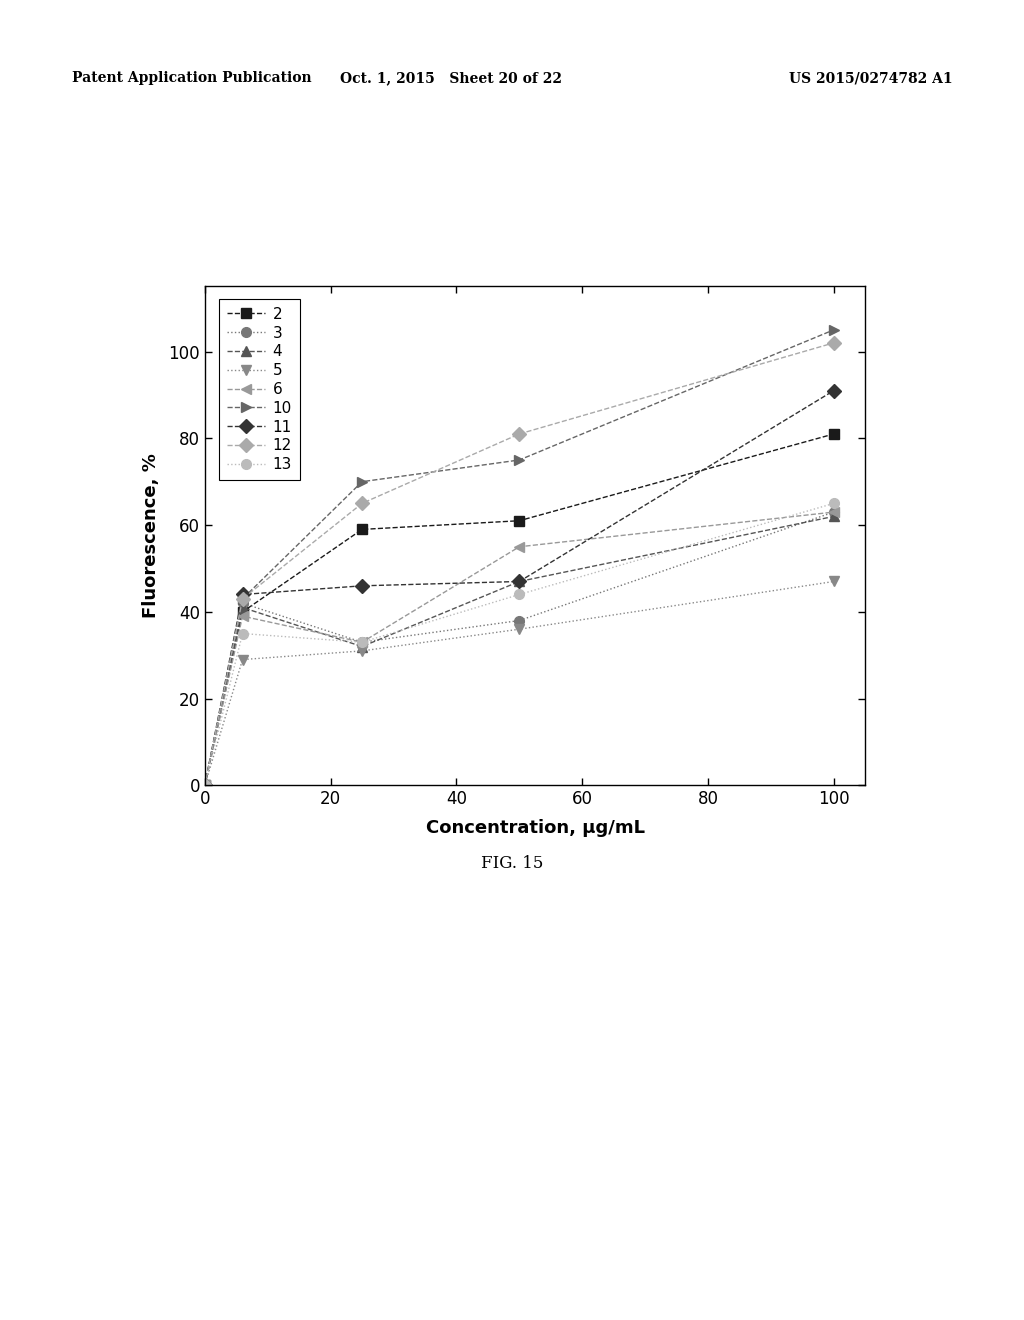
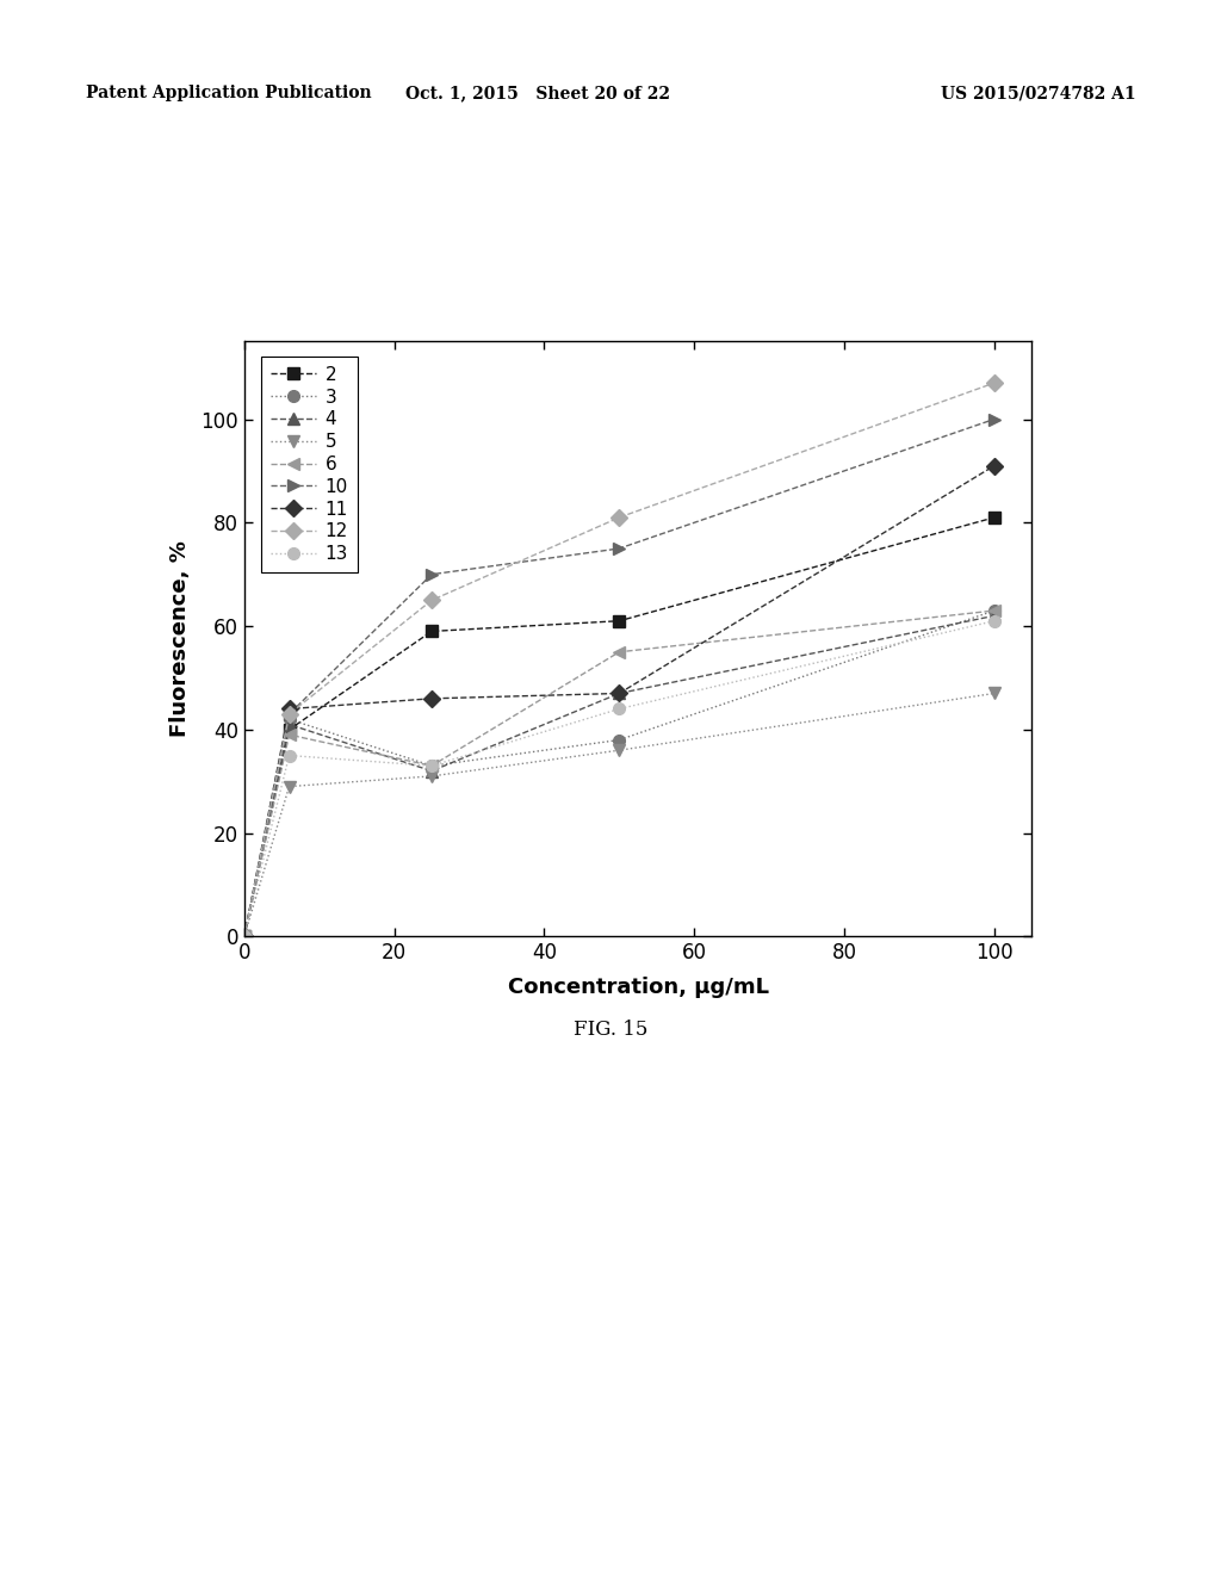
10/100: 105 -> 100
12/100: 102 -> 107
13/100: 65 -> 61
